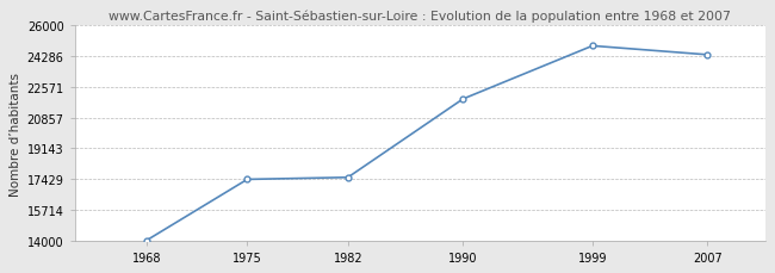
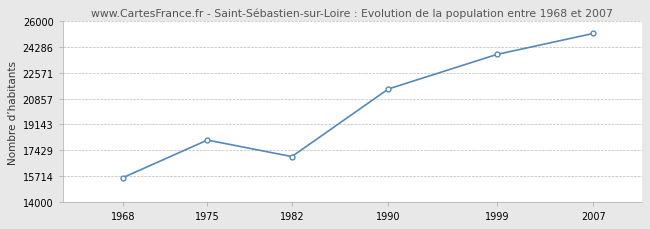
1968: 14000 -> 15600
1975: 17400 -> 18100
1982: 17500 -> 17000
1990: 21900 -> 21500
1999: 24900 -> 23800
2007: 24400 -> 25200
